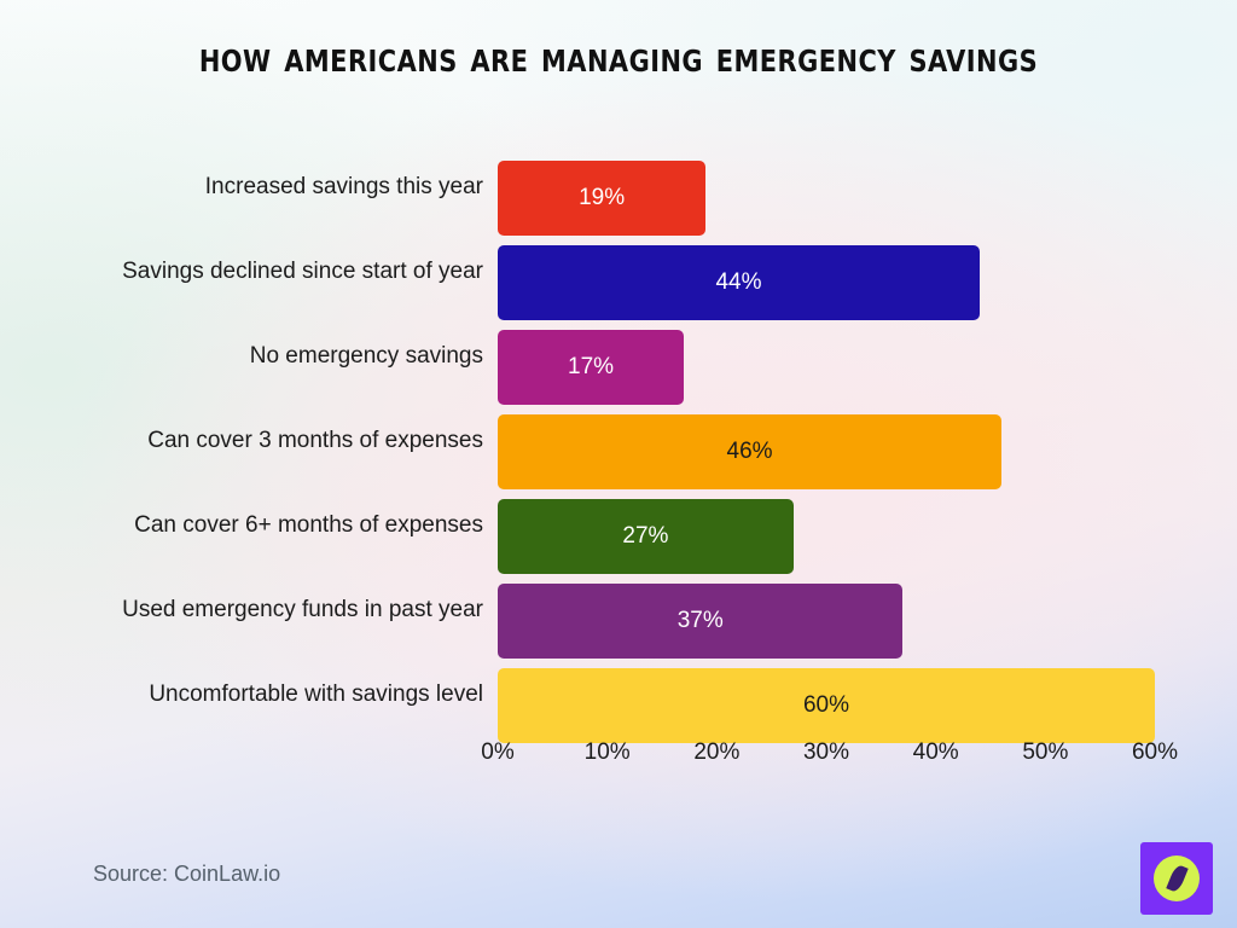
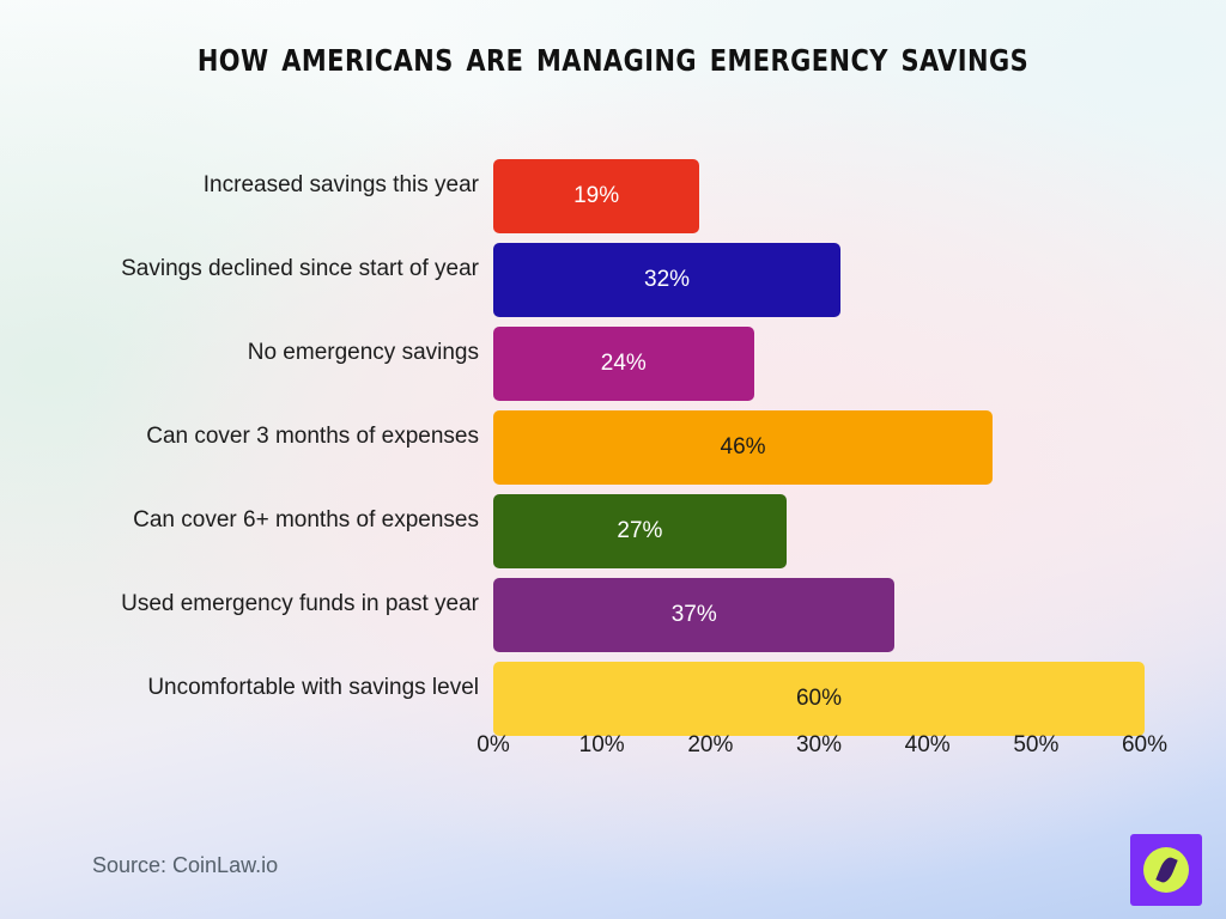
Savings declined since start of year: 44% -> 32%
No emergency savings: 17% -> 24%
